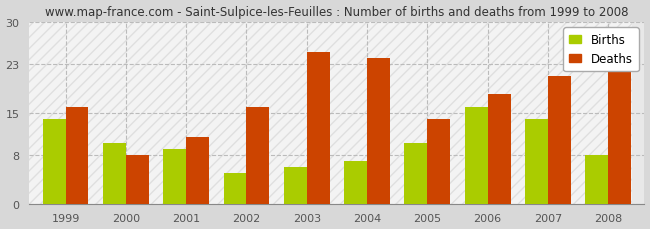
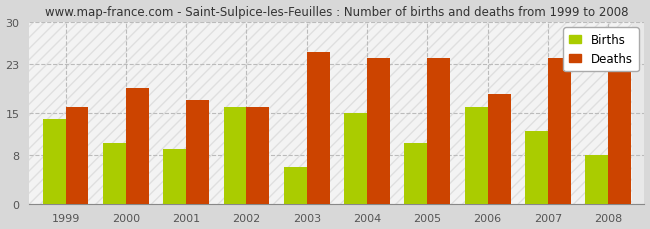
Deaths/2000: 8 -> 19
Deaths/2001: 11 -> 17
Births/2002: 5 -> 16
Births/2004: 7 -> 15
Deaths/2005: 14 -> 24
Births/2007: 14 -> 12
Deaths/2007: 21 -> 24
